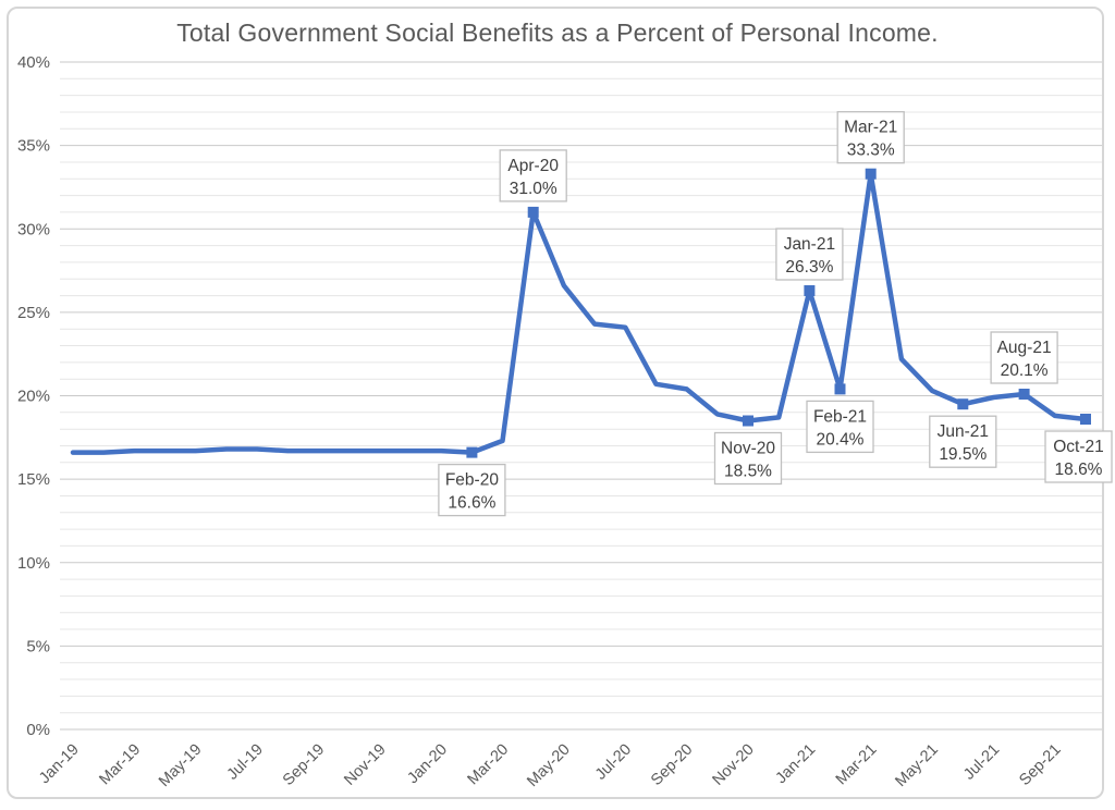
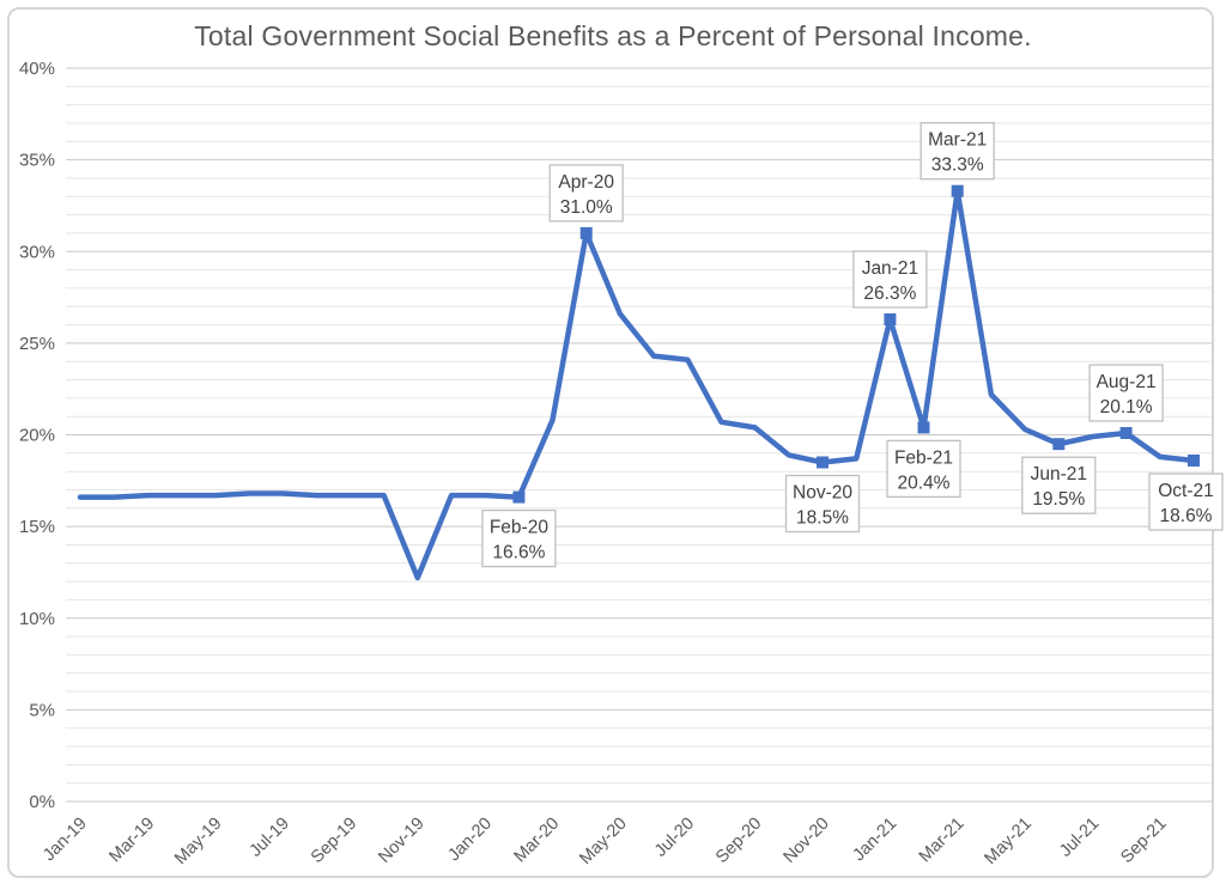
Nov-19: 16.7% -> 12.2%
Mar-20: 17.3% -> 20.8%
